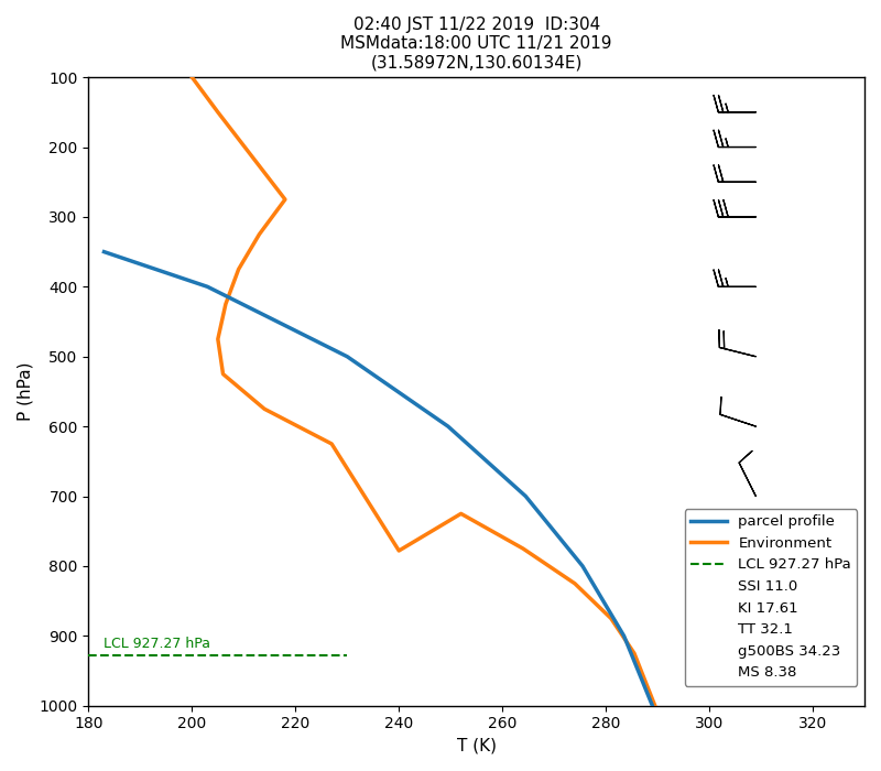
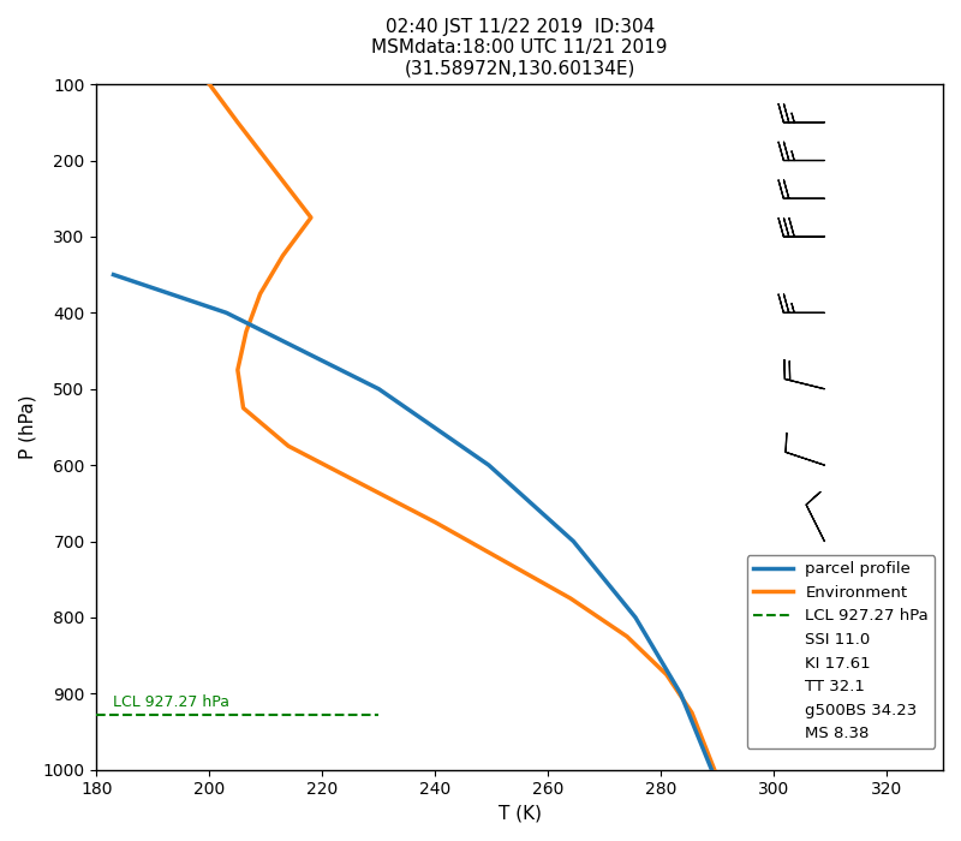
Environment/240: 778 -> 675
